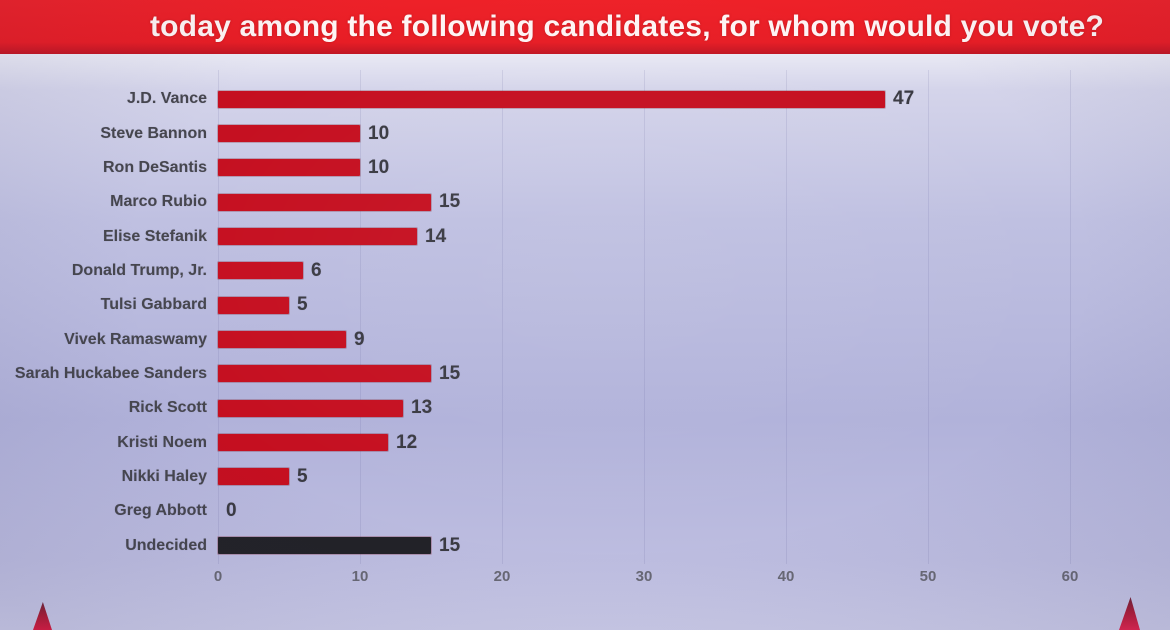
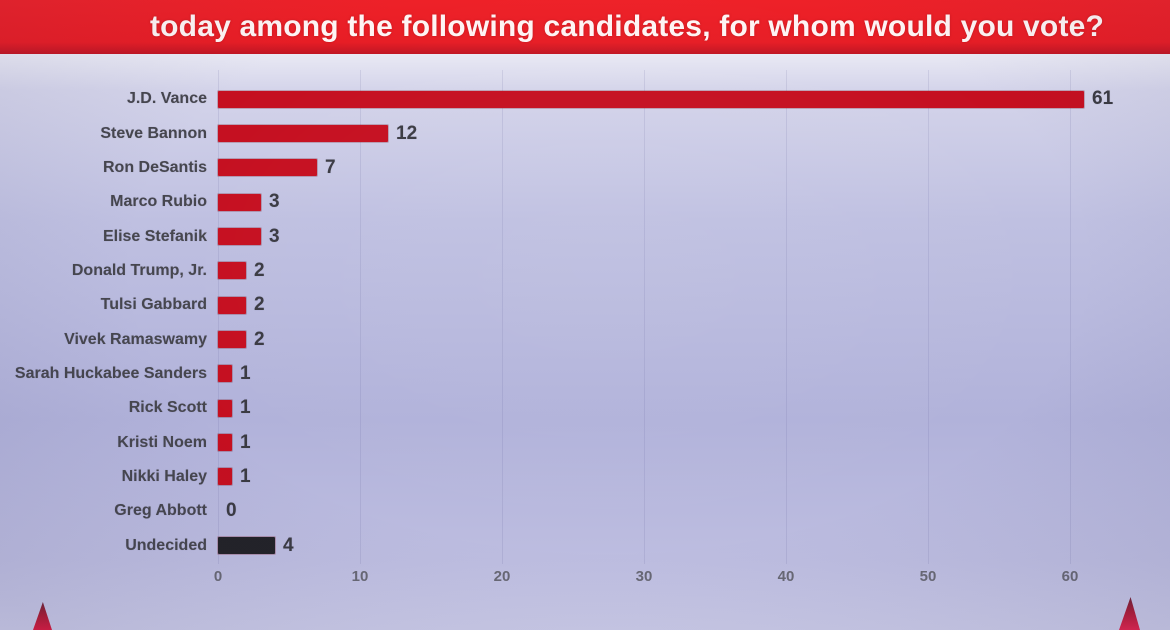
J.D. Vance: 47 -> 61
Steve Bannon: 10 -> 12
Ron DeSantis: 10 -> 7
Marco Rubio: 15 -> 3
Elise Stefanik: 14 -> 3
Donald Trump, Jr.: 6 -> 2
Tulsi Gabbard: 5 -> 2
Vivek Ramaswamy: 9 -> 2
Sarah Huckabee Sanders: 15 -> 1
Rick Scott: 13 -> 1
Kristi Noem: 12 -> 1
Nikki Haley: 5 -> 1
Undecided: 15 -> 4
